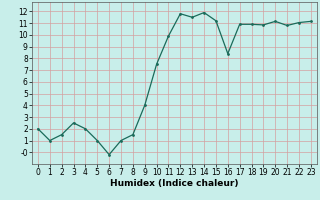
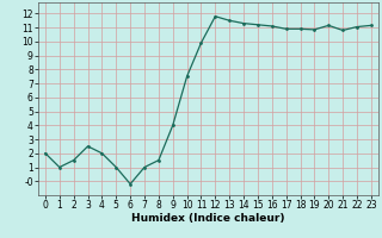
14: 11.9 -> 11.3
16: 8.4 -> 11.1
